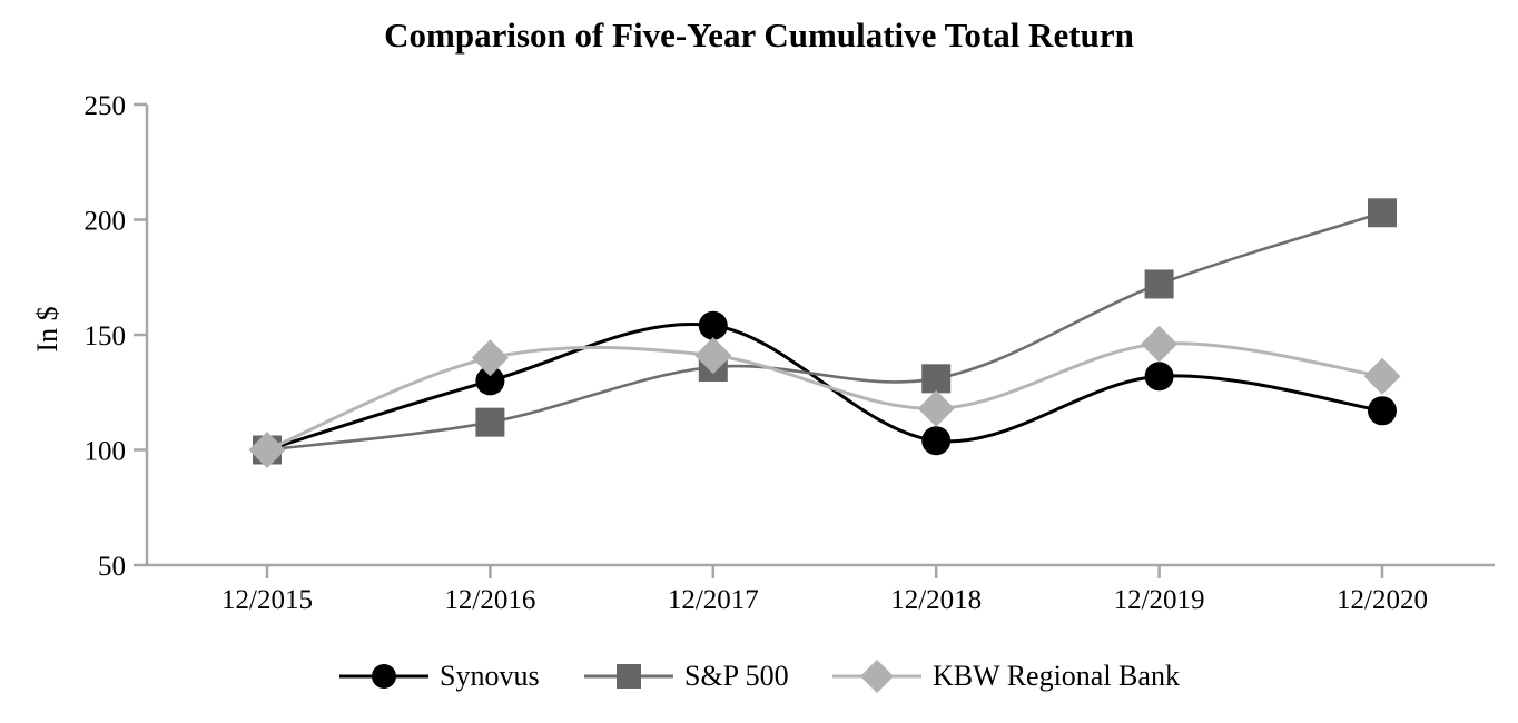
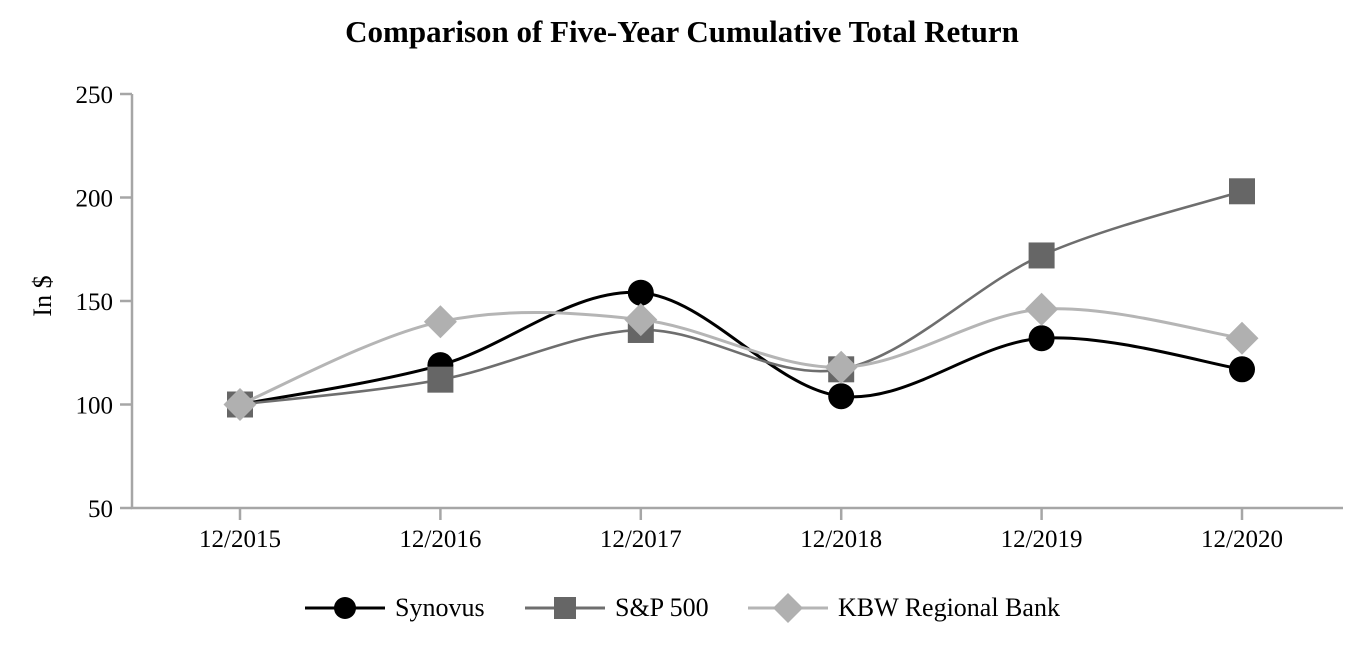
Synovus/12/2016: 130 -> 119
S&P 500/12/2018: 131 -> 117
